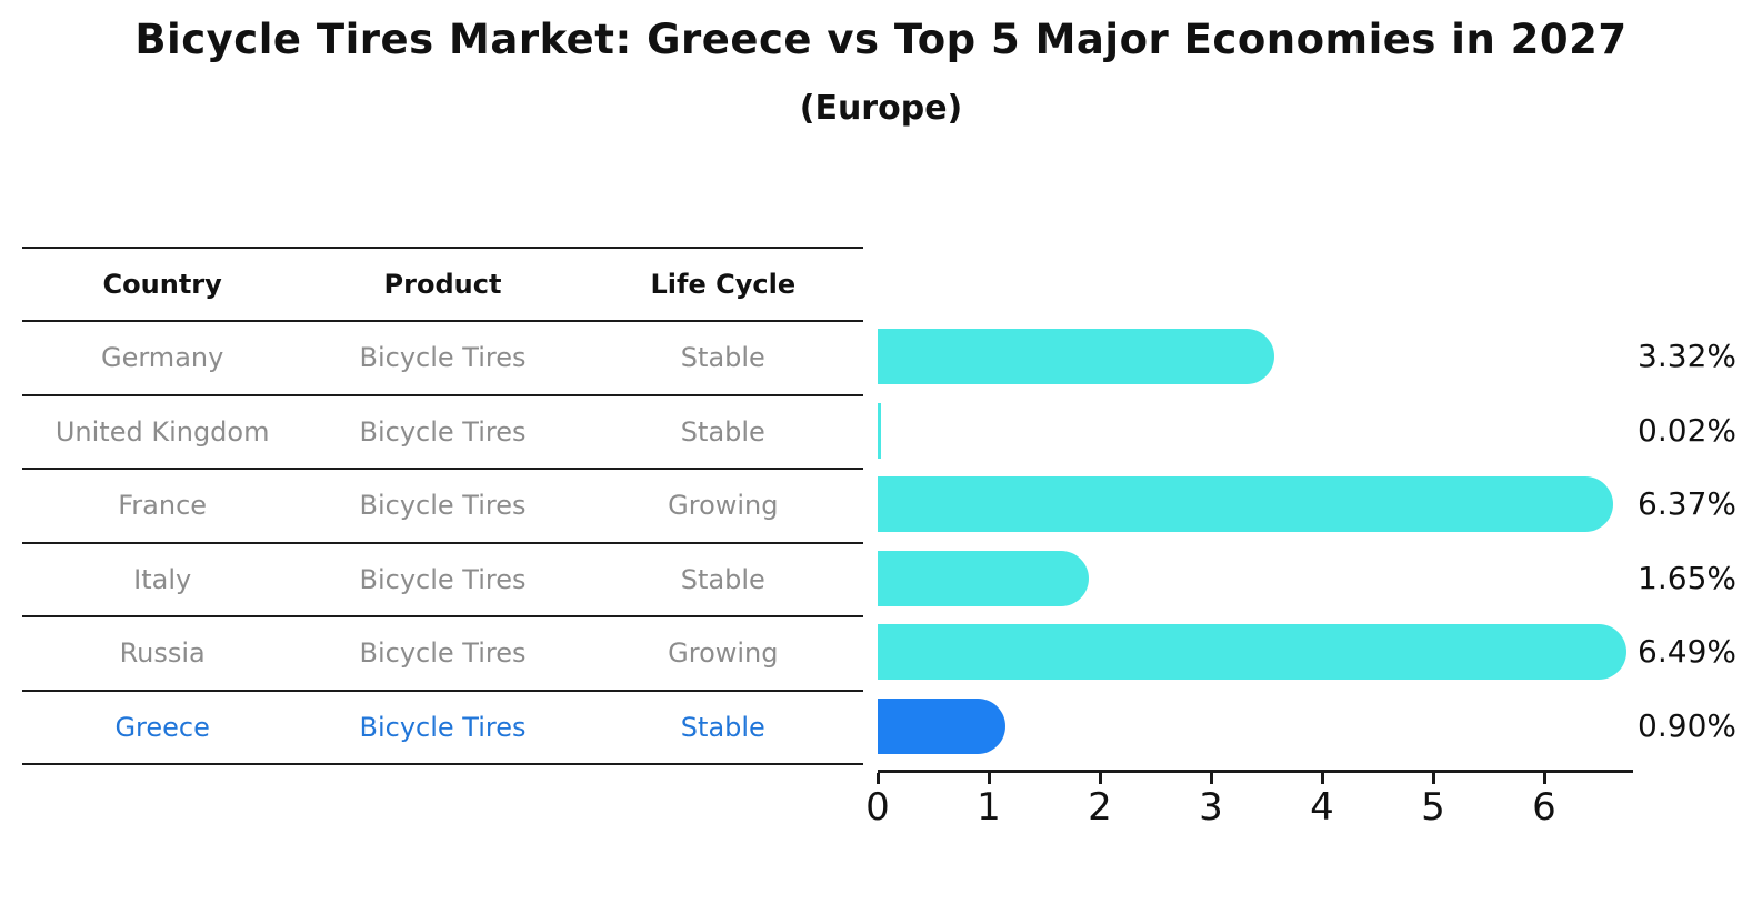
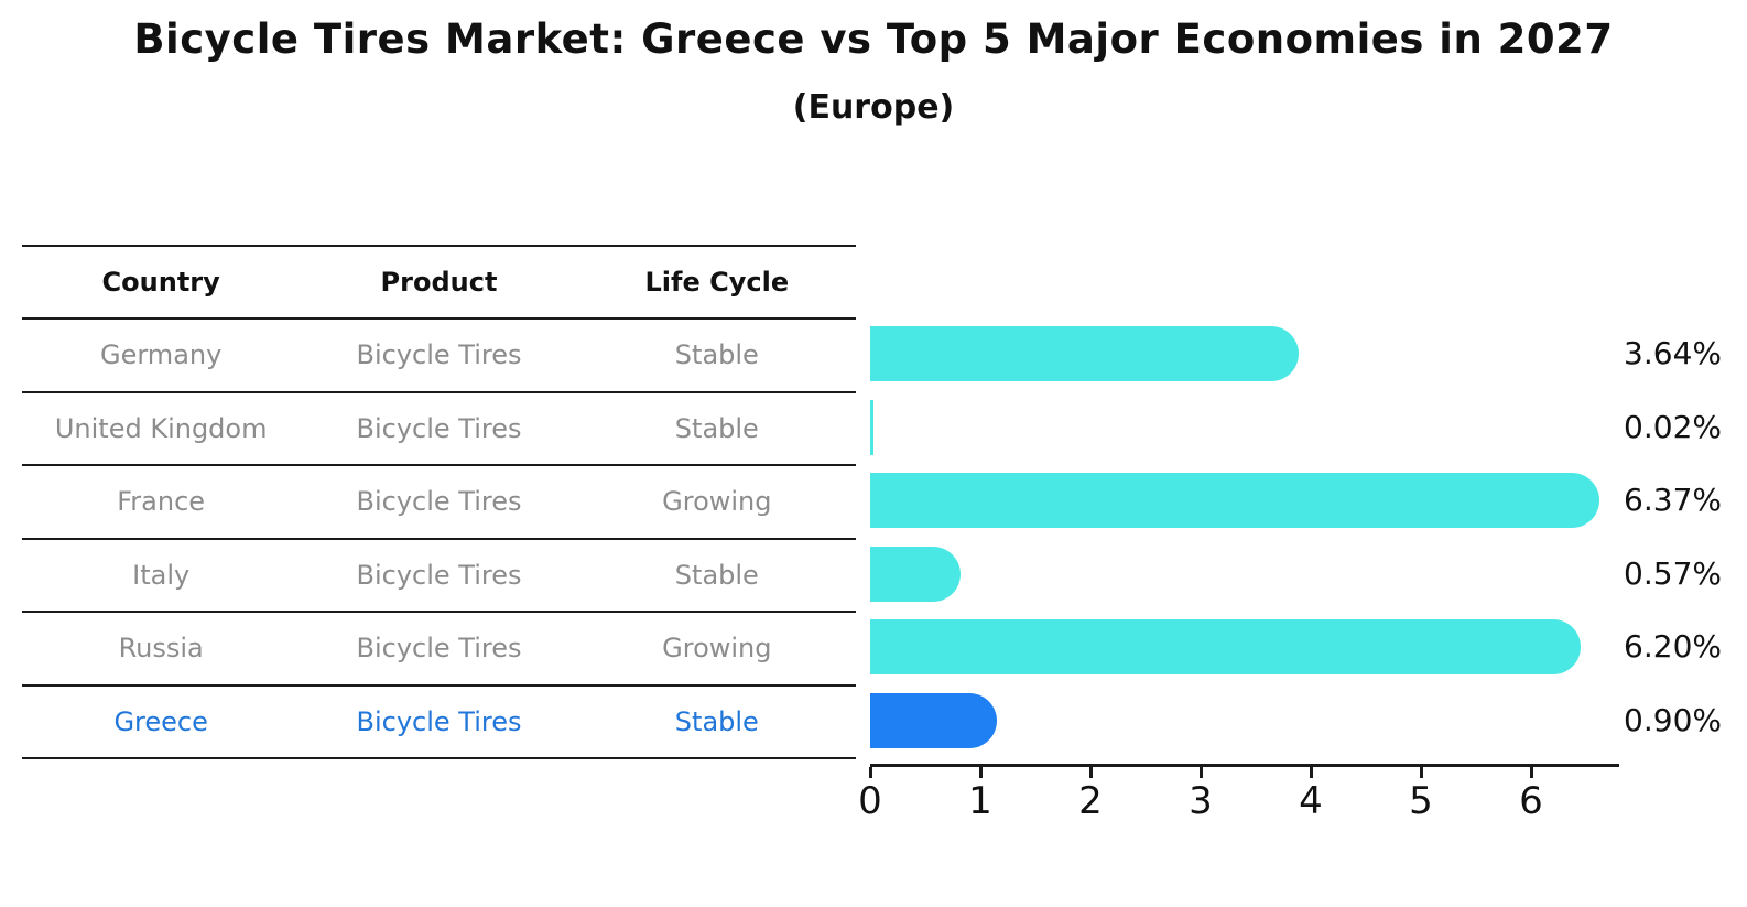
Germany: 3.32% -> 3.64%
Italy: 1.65% -> 0.57%
Russia: 6.49% -> 6.20%
